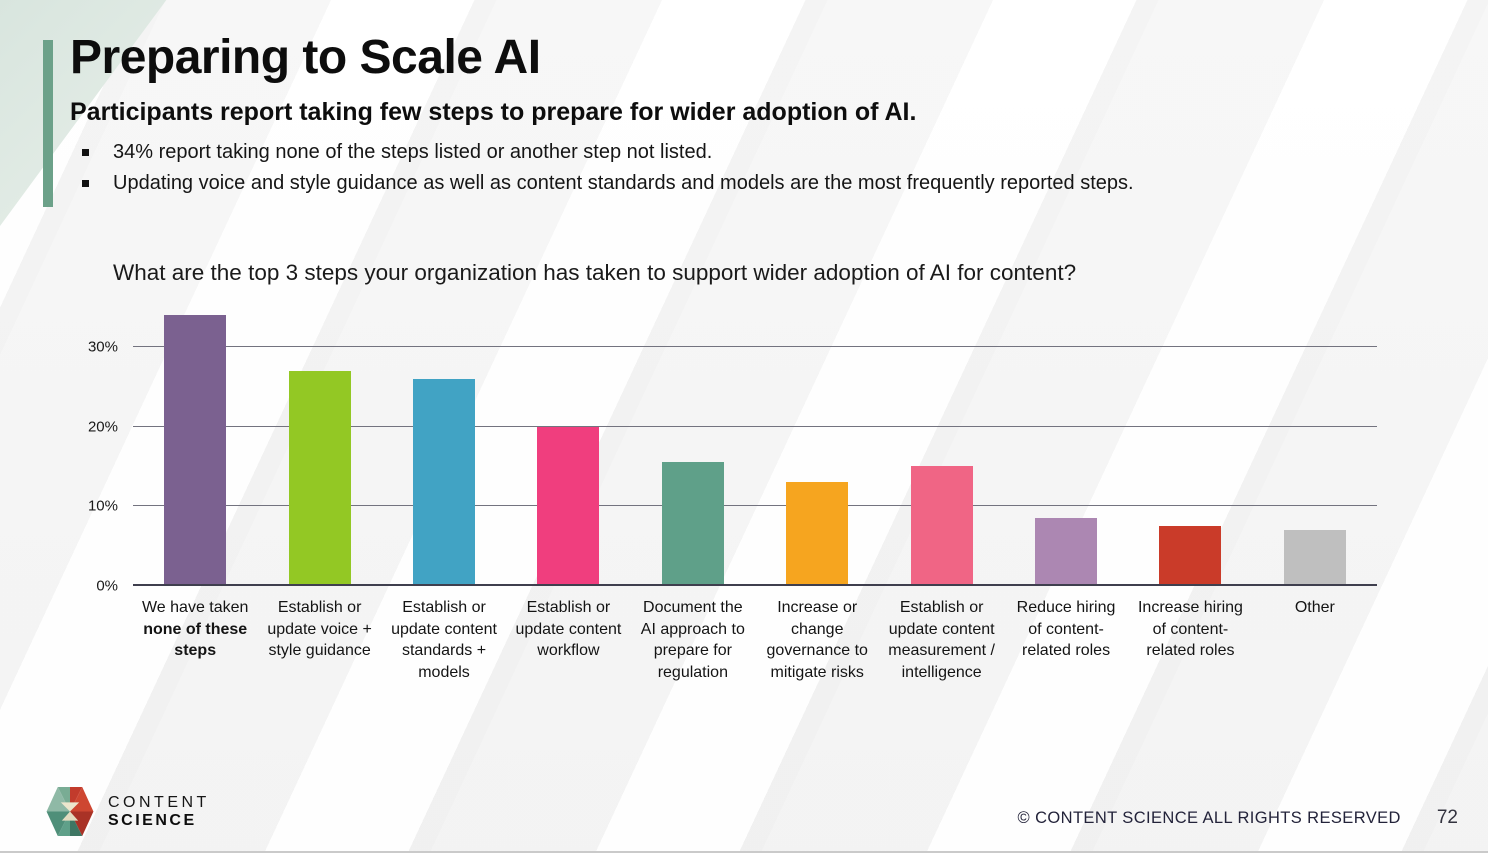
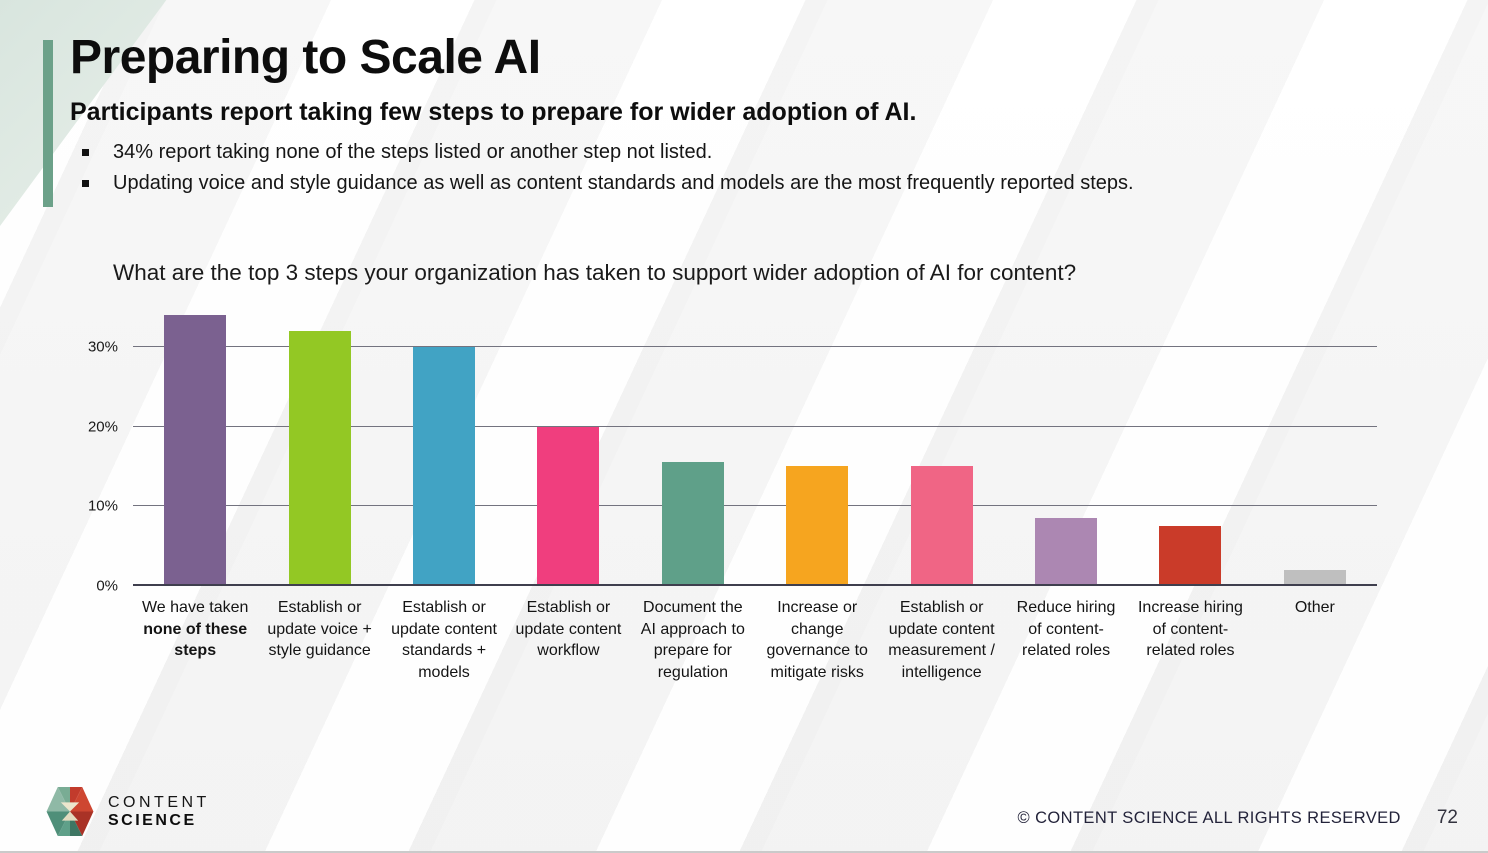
Establish or update voice + style guidance: 27% -> 32%
Establish or update content standards + models: 26% -> 30%
Increase or change governance to mitigate risks: 13% -> 15%
Other: 7% -> 2%
